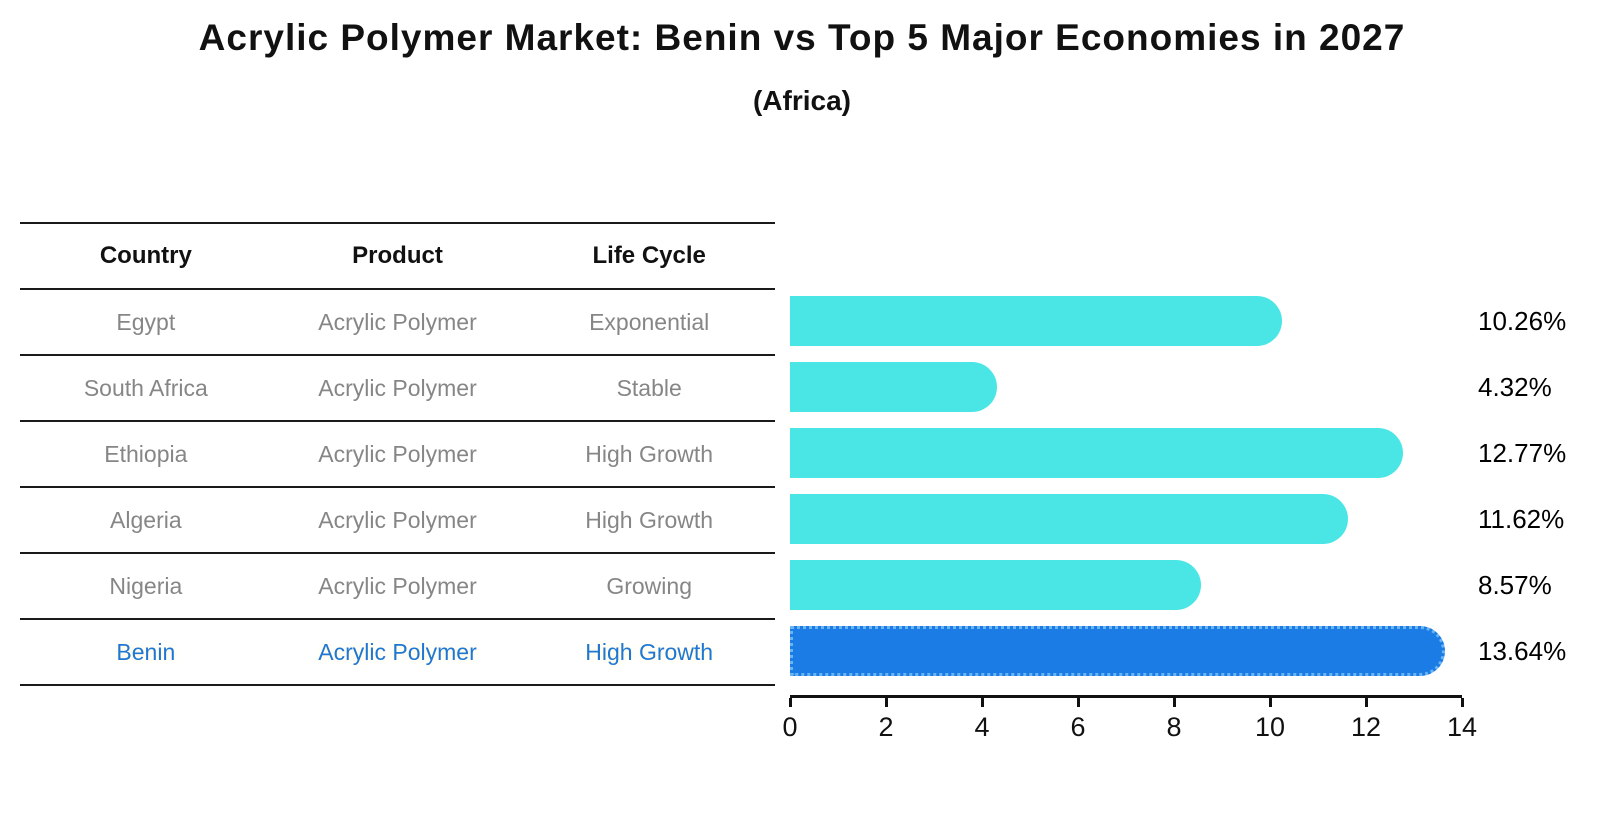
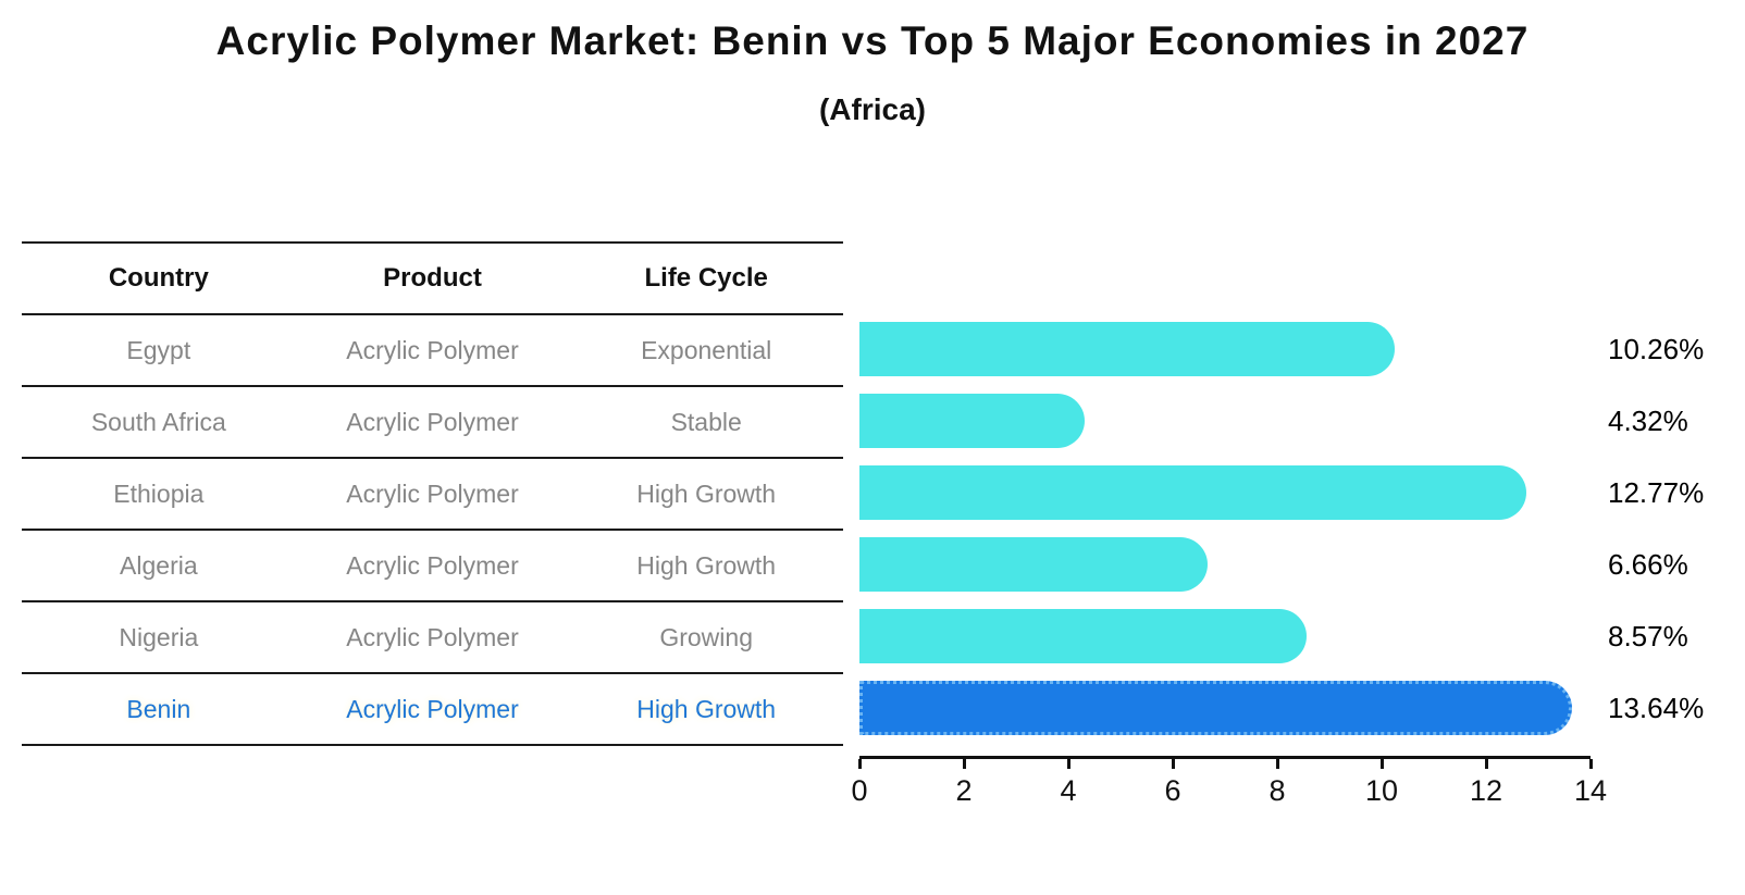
Algeria: 11.62% -> 6.66%
